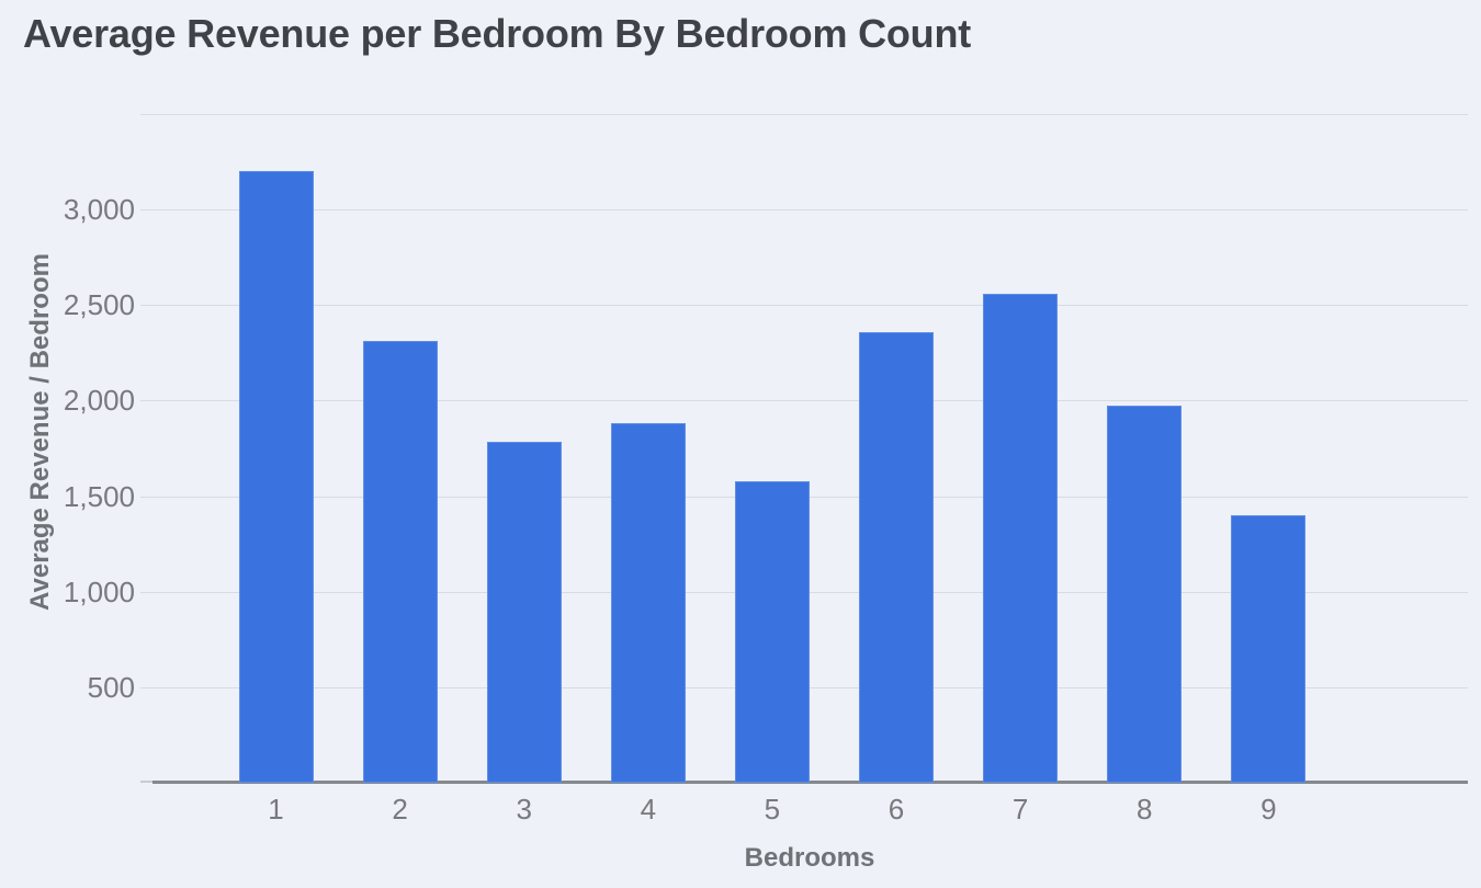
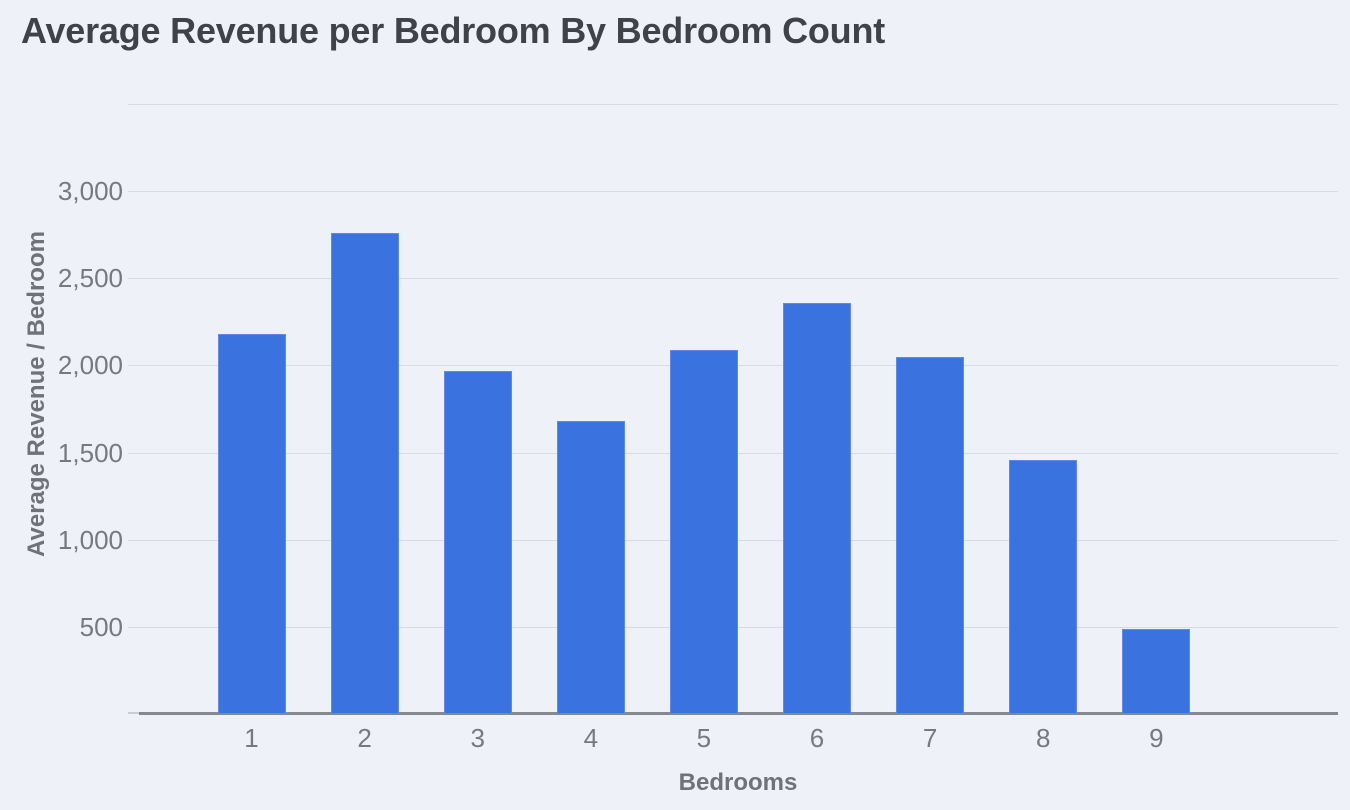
1: 3200 -> 2180
2: 2320 -> 2760
3: 1780 -> 1970
4: 1880 -> 1680
5: 1580 -> 2090
7: 2560 -> 2050
8: 1980 -> 1460
9: 1400 -> 490
